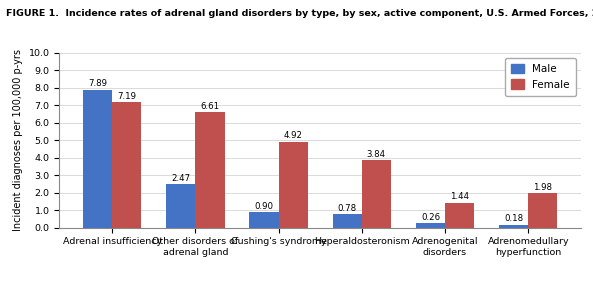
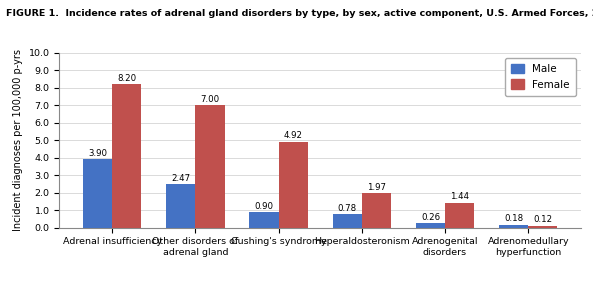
Male/Adrenal insufficiency: 7.89 -> 3.90
Female/Adrenal insufficiency: 7.19 -> 8.20
Female/Other disorders of adrenal gland: 6.61 -> 7.00
Female/Hyperaldosteronism: 3.84 -> 1.97
Female/Adrenomedullary hyperfunction: 1.98 -> 0.12
